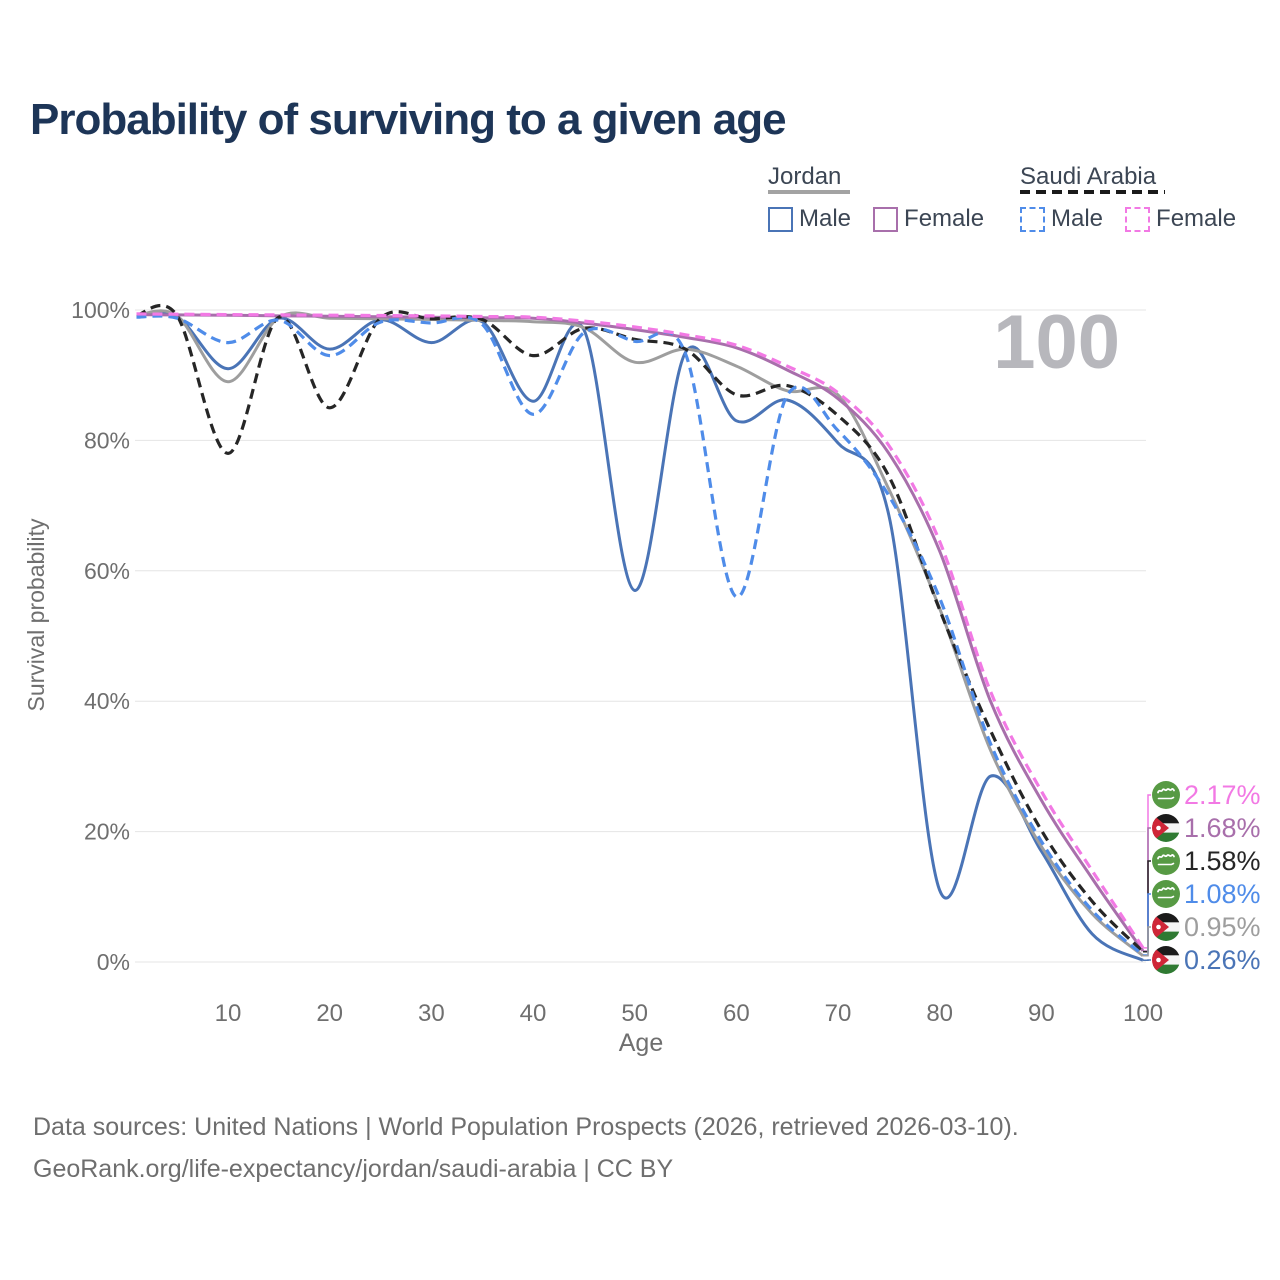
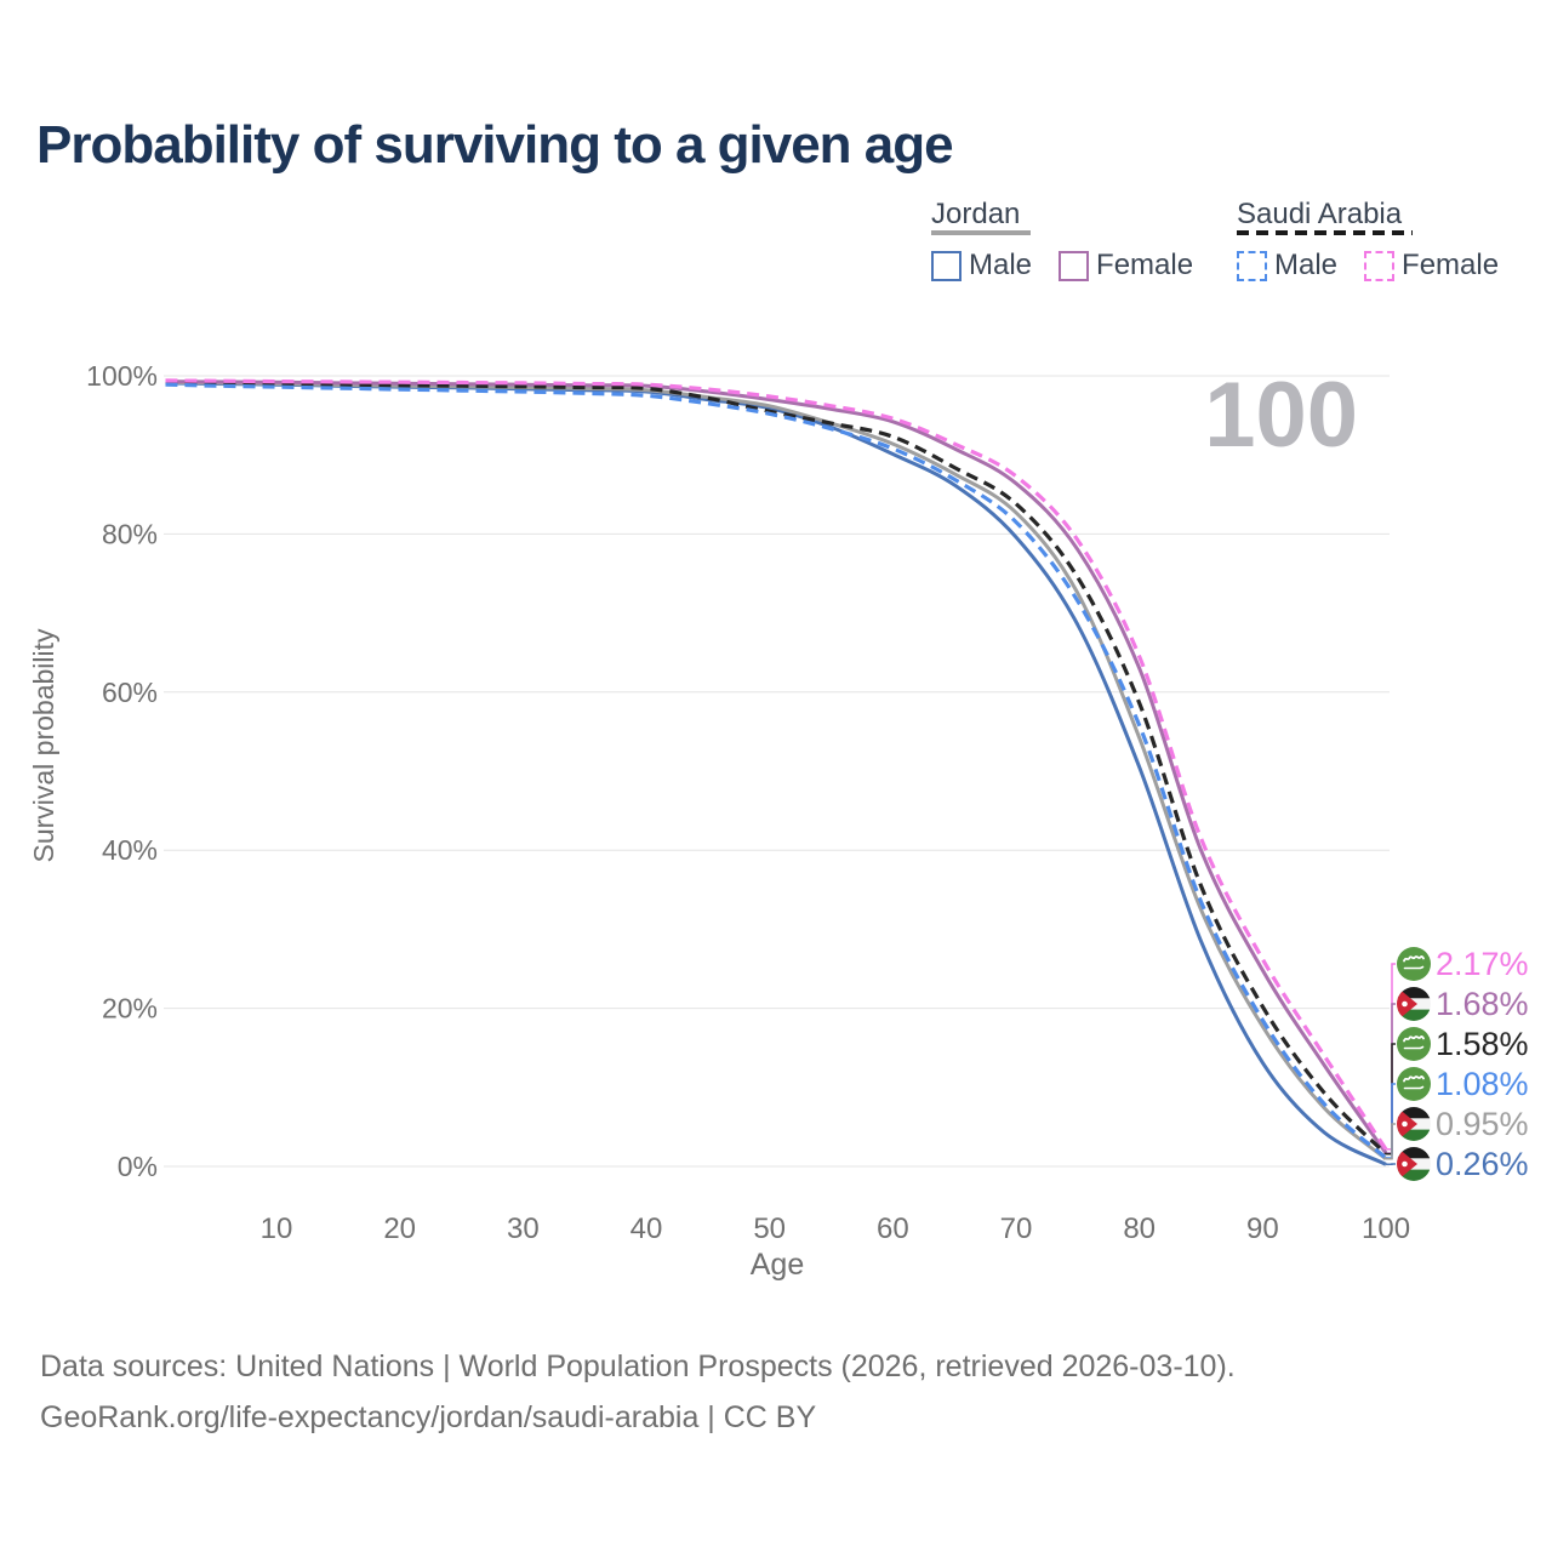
Saudi Arabia/10: 78% -> 99%
Saudi Arabia Male/10: 95% -> 99%
Jordan/10: 89% -> 99%
Jordan Male/10: 91% -> 99%
Saudi Arabia/20: 85% -> 99%
Saudi Arabia Male/20: 93% -> 98%
Jordan Male/20: 94% -> 99%
Jordan Male/30: 95% -> 98%
Saudi Arabia/40: 93% -> 98%
Saudi Arabia Male/40: 84% -> 98%
Jordan Male/40: 86% -> 98%
Jordan/50: 92% -> 96%
Jordan Male/50: 57% -> 96%
Saudi Arabia/60: 87% -> 92%
Saudi Arabia Male/60: 56% -> 91%
Jordan Male/60: 83% -> 90%
Jordan/70: 87% -> 83%
Saudi Arabia/80: 54% -> 59%
Jordan Male/80: 11% -> 50%
Jordan Male/90: 17% -> 13%
